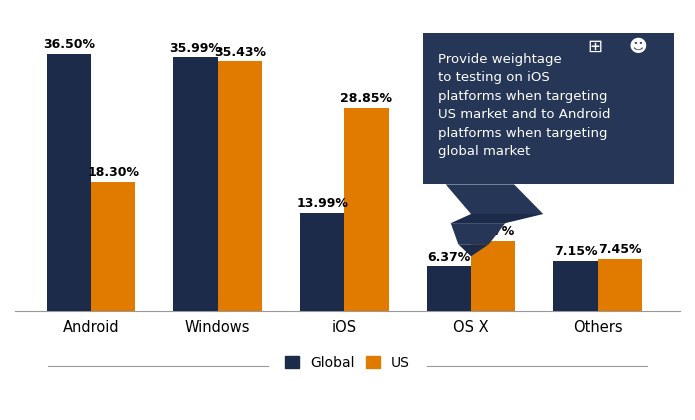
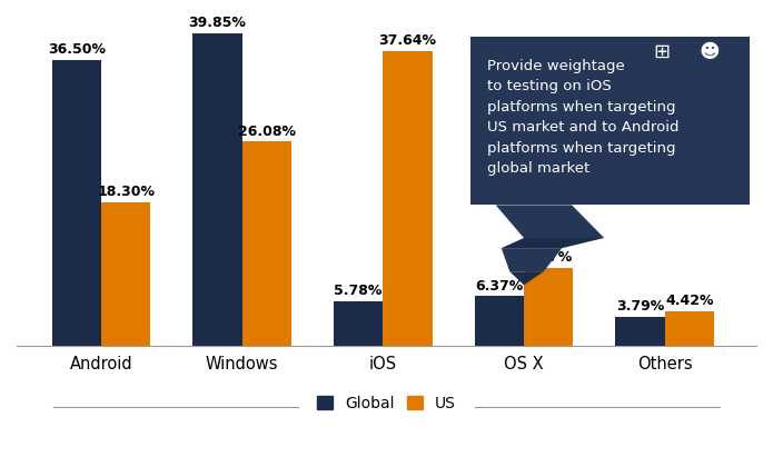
Global/Windows: 35.99% -> 39.85%
US/Windows: 35.43% -> 26.08%
Global/iOS: 13.99% -> 5.78%
US/iOS: 28.85% -> 37.64%
Global/Others: 7.15% -> 3.79%
US/Others: 7.45% -> 4.42%
